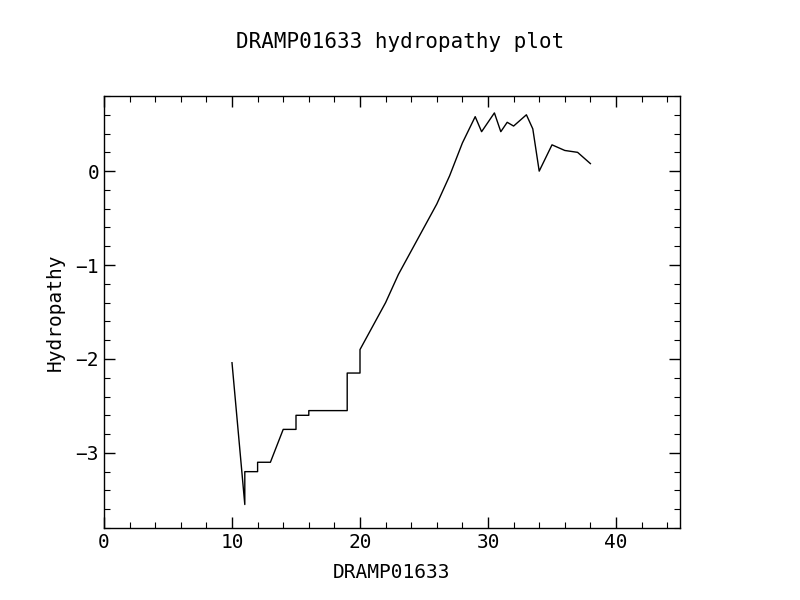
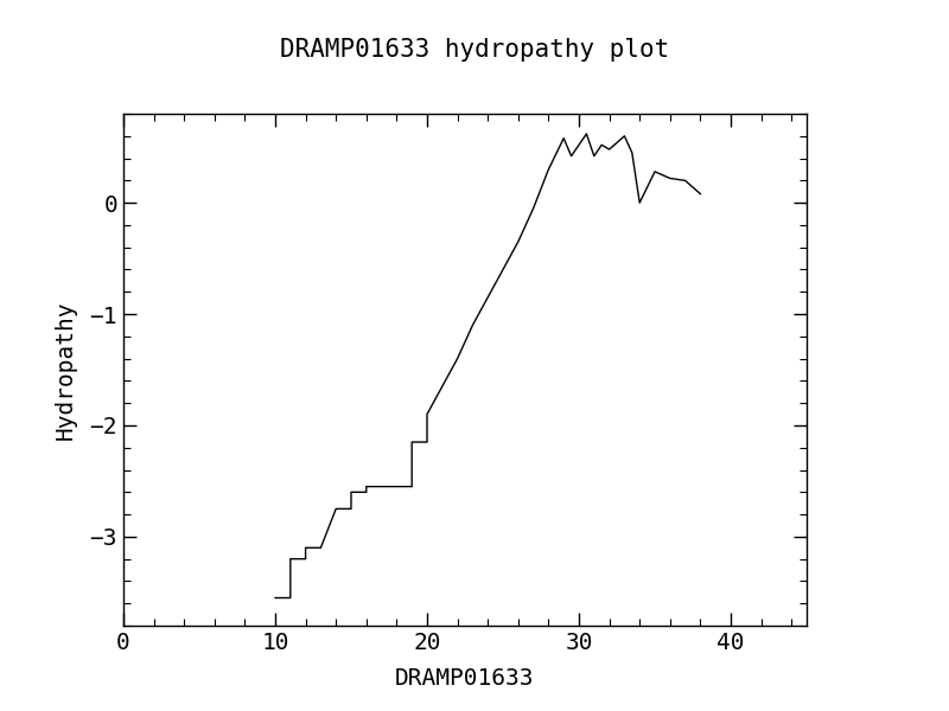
10: -2.04 -> -3.55
